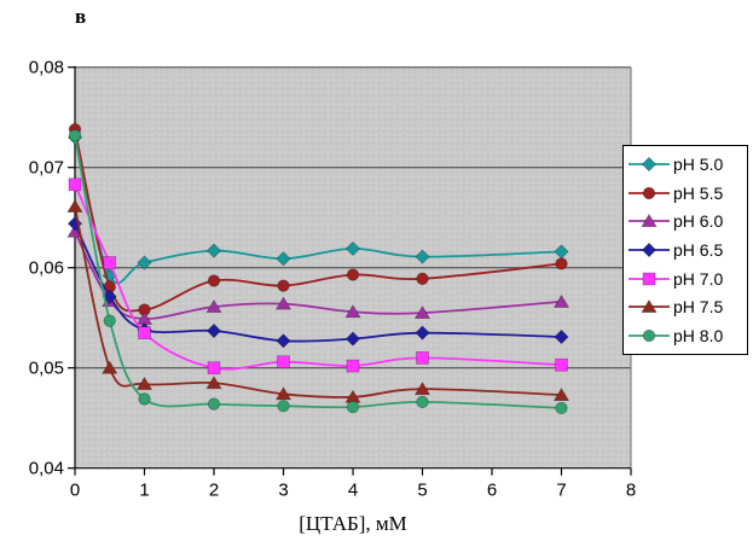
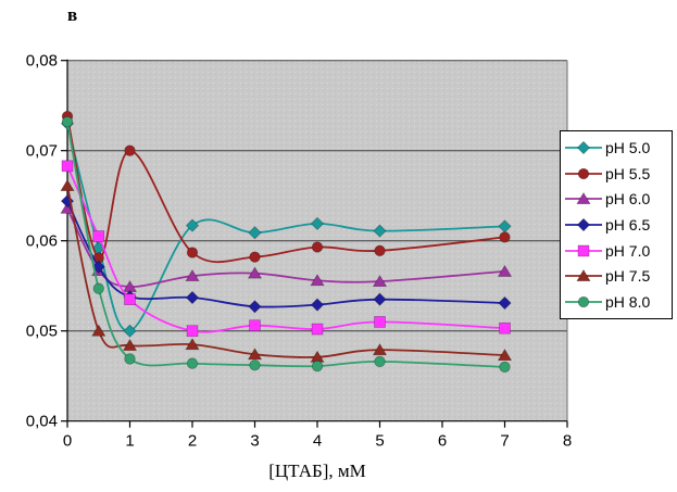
pH 5.0/1: 0,06 -> 0,05
pH 5.5/1: 0,06 -> 0,07
